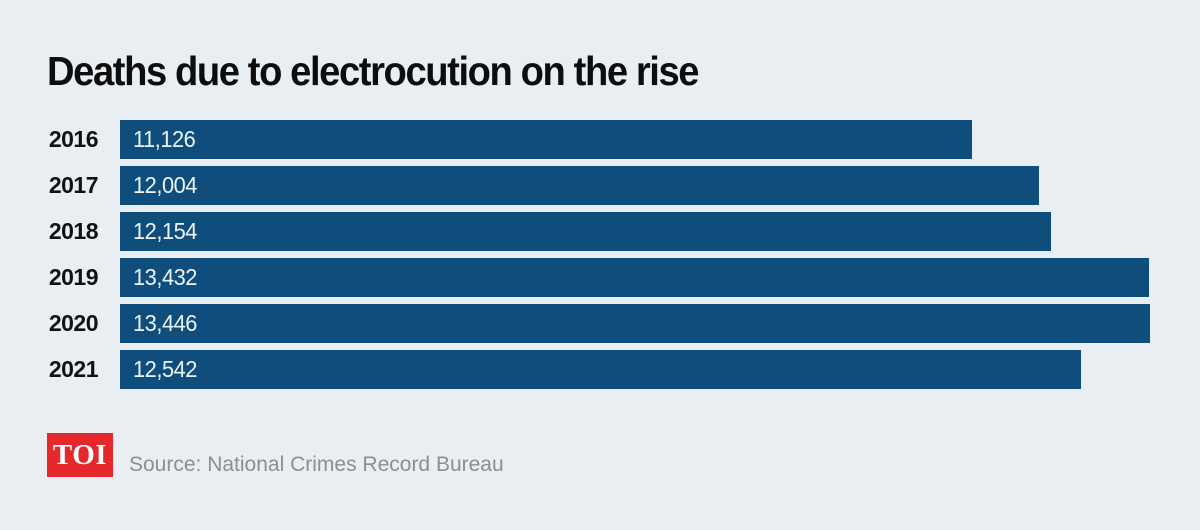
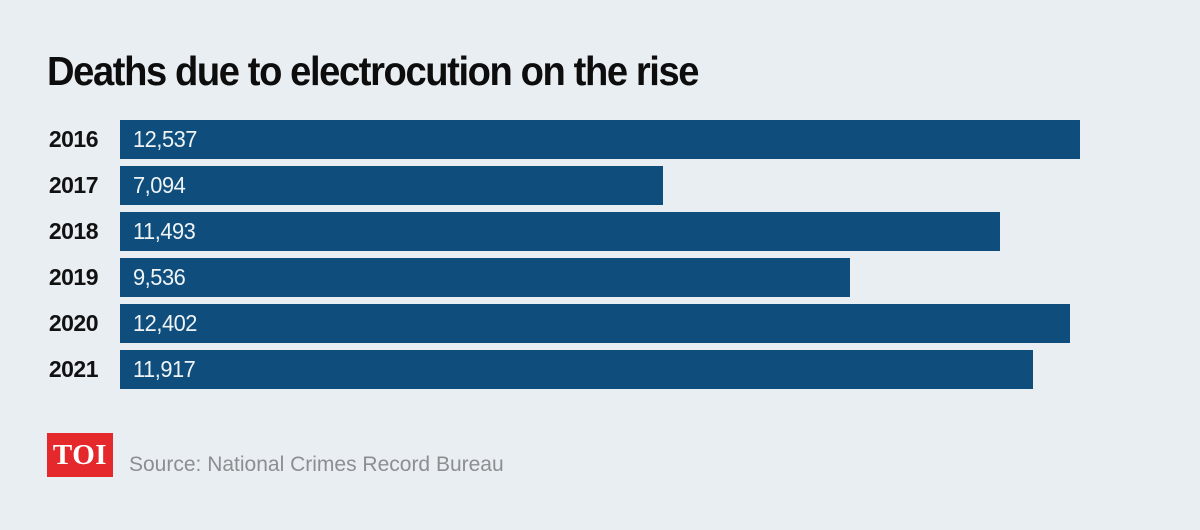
2016: 11,126 -> 12,537
2017: 12,004 -> 7,094
2018: 12,154 -> 11,493
2019: 13,432 -> 9,536
2020: 13,446 -> 12,402
2021: 12,542 -> 11,917
